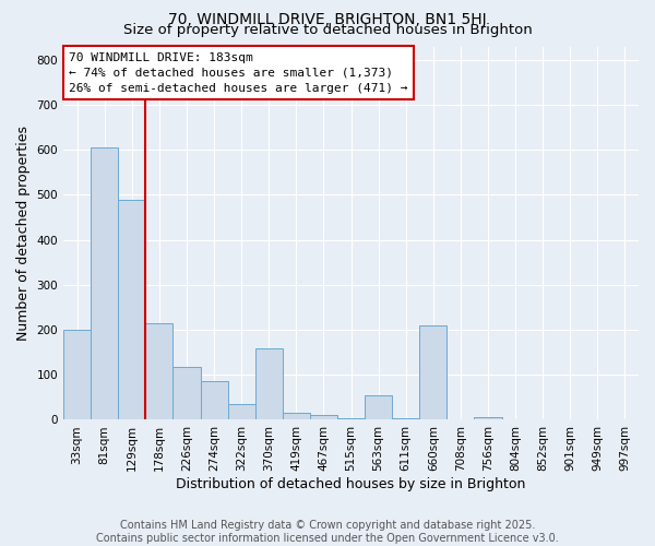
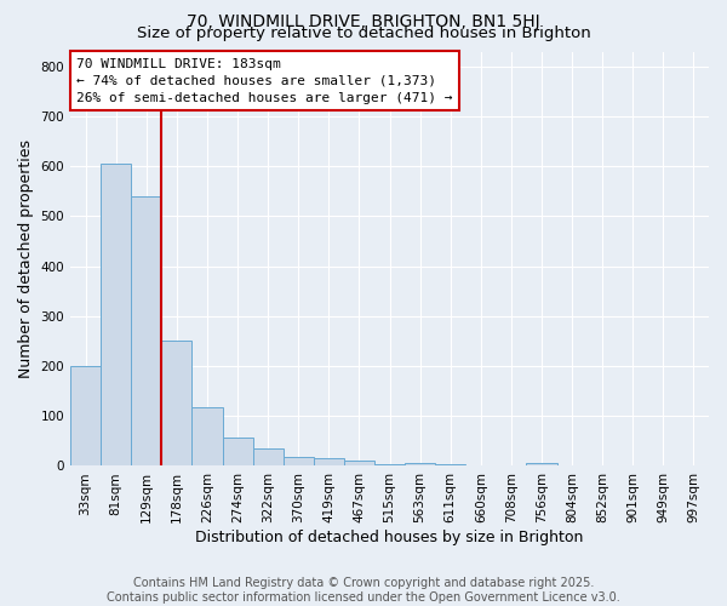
129sqm: 490 -> 540
178sqm: 215 -> 250
274sqm: 85 -> 58
370sqm: 160 -> 18
563sqm: 55 -> 7
660sqm: 210 -> 2
